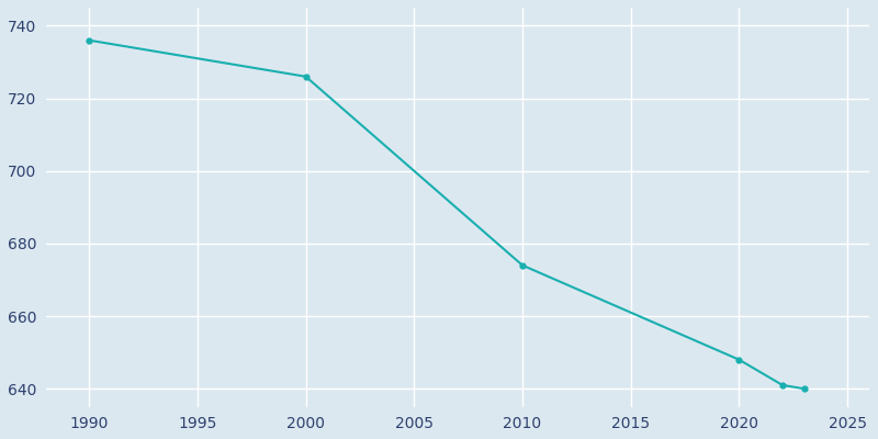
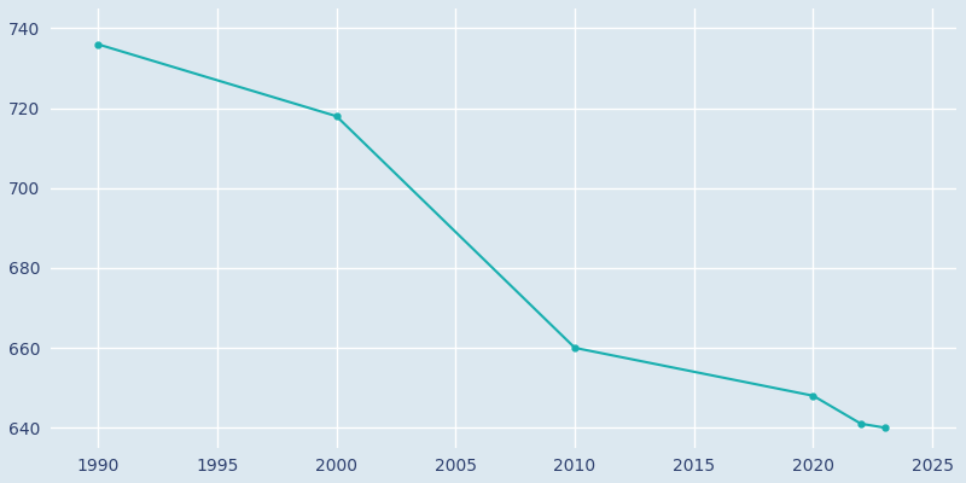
2000: 726 -> 718
2010: 674 -> 660
